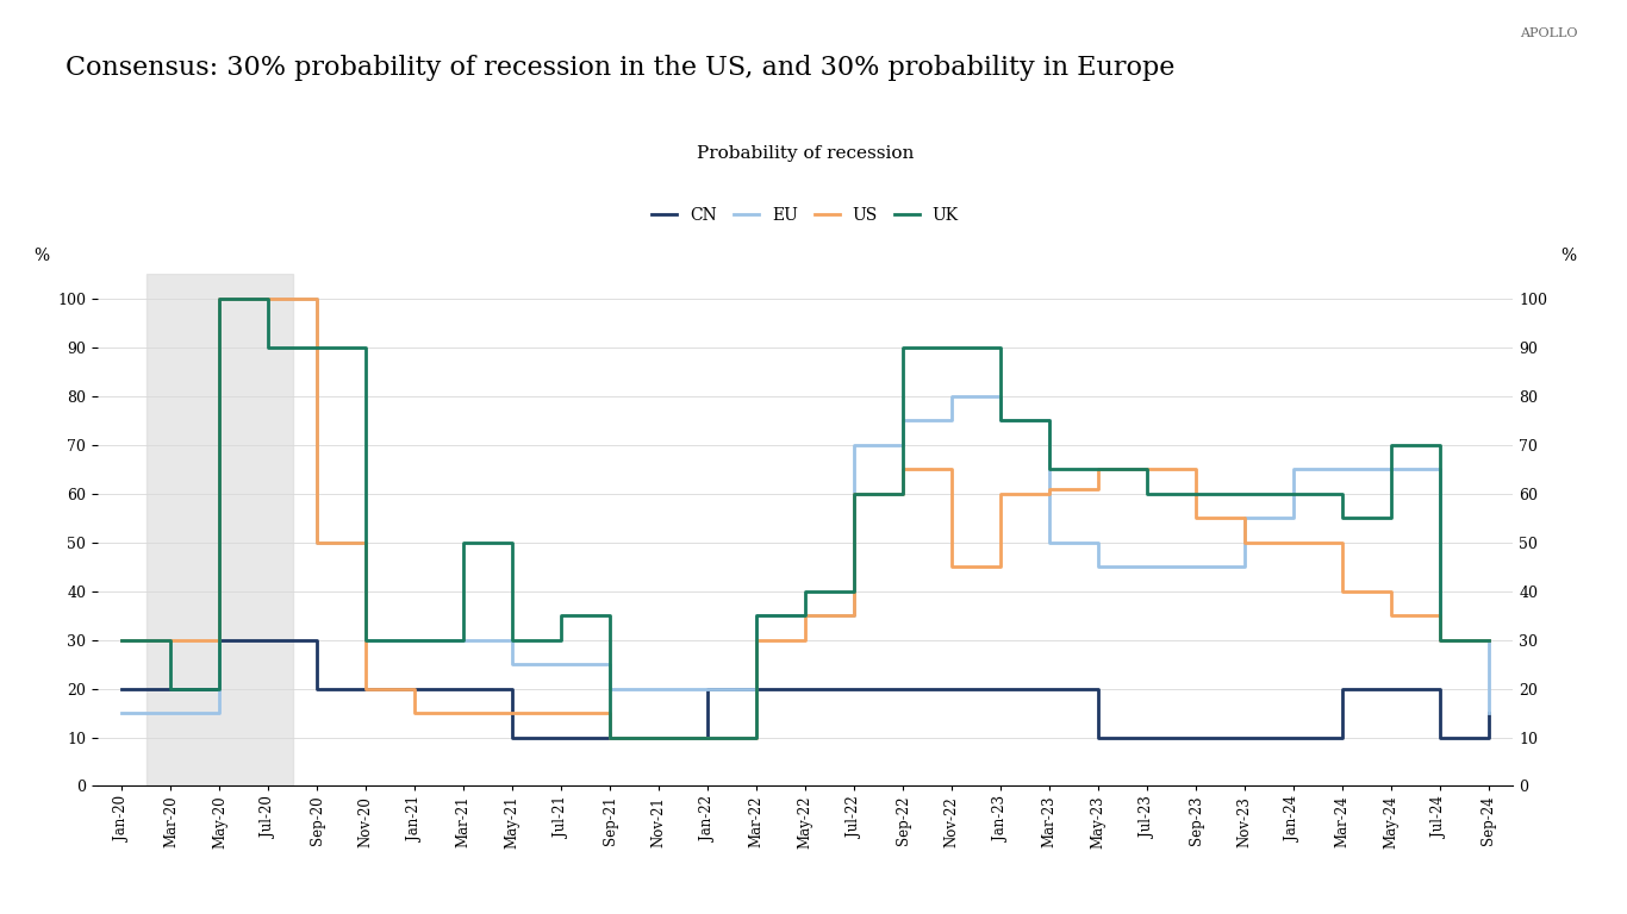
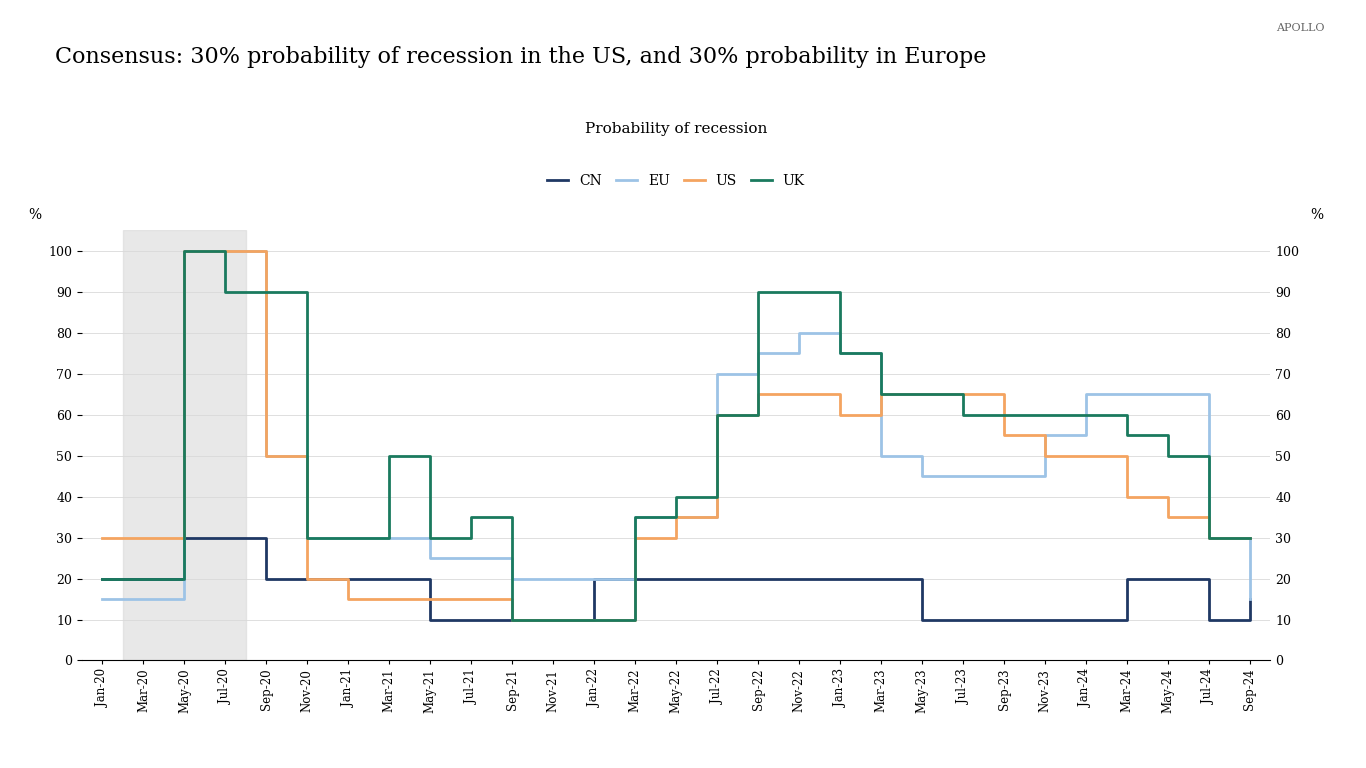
UK/Jan-20: 30 -> 20
US/Nov-22: 45 -> 65
US/Mar-23: 61 -> 65
UK/May-24: 70 -> 50
